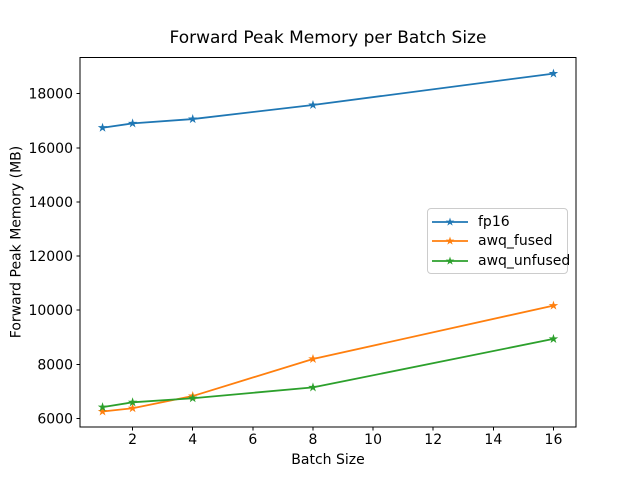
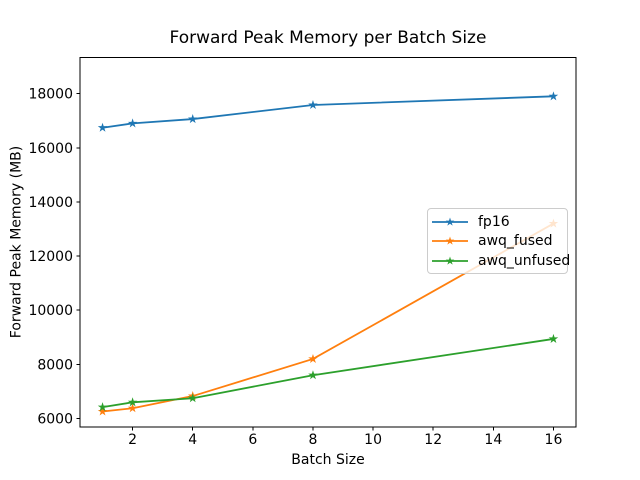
awq_unfused/8: 7200 -> 7600
fp16/16: 18700 -> 17900
awq_fused/16: 10200 -> 13200
